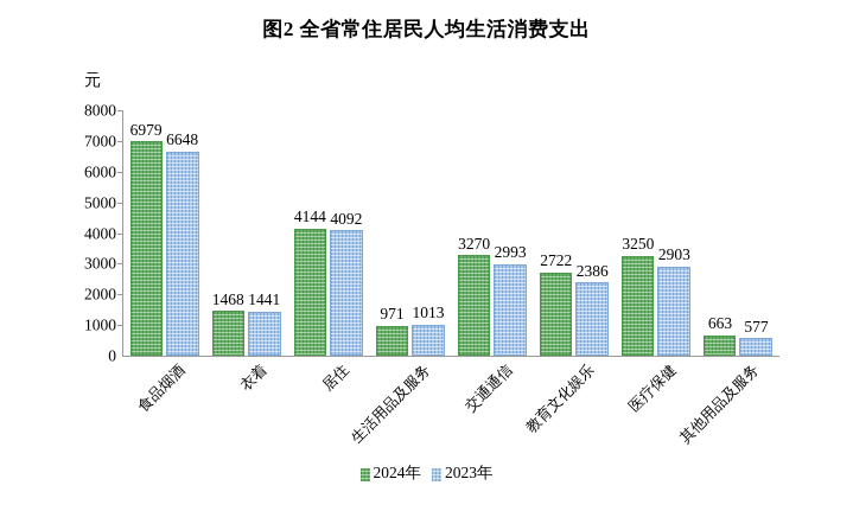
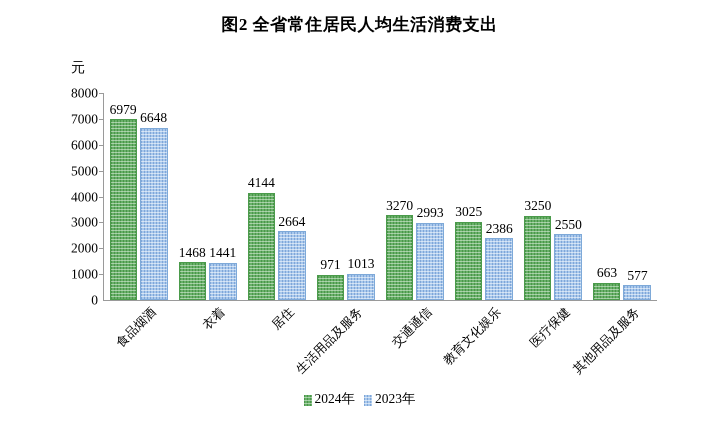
2023年/居住: 4092 -> 2664
2024年/教育文化娱乐: 2722 -> 3025
2023年/医疗保健: 2903 -> 2550
